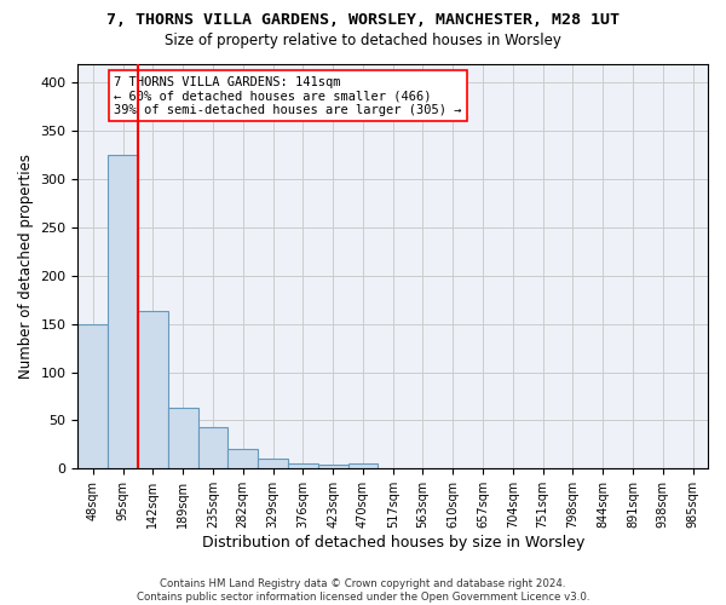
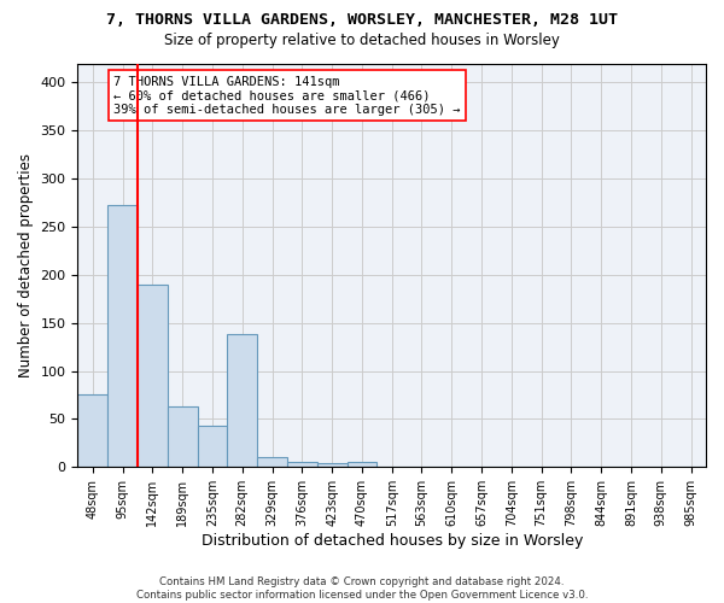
48sqm: 150 -> 76
95sqm: 325 -> 272
142sqm: 163 -> 190
282sqm: 20 -> 138
